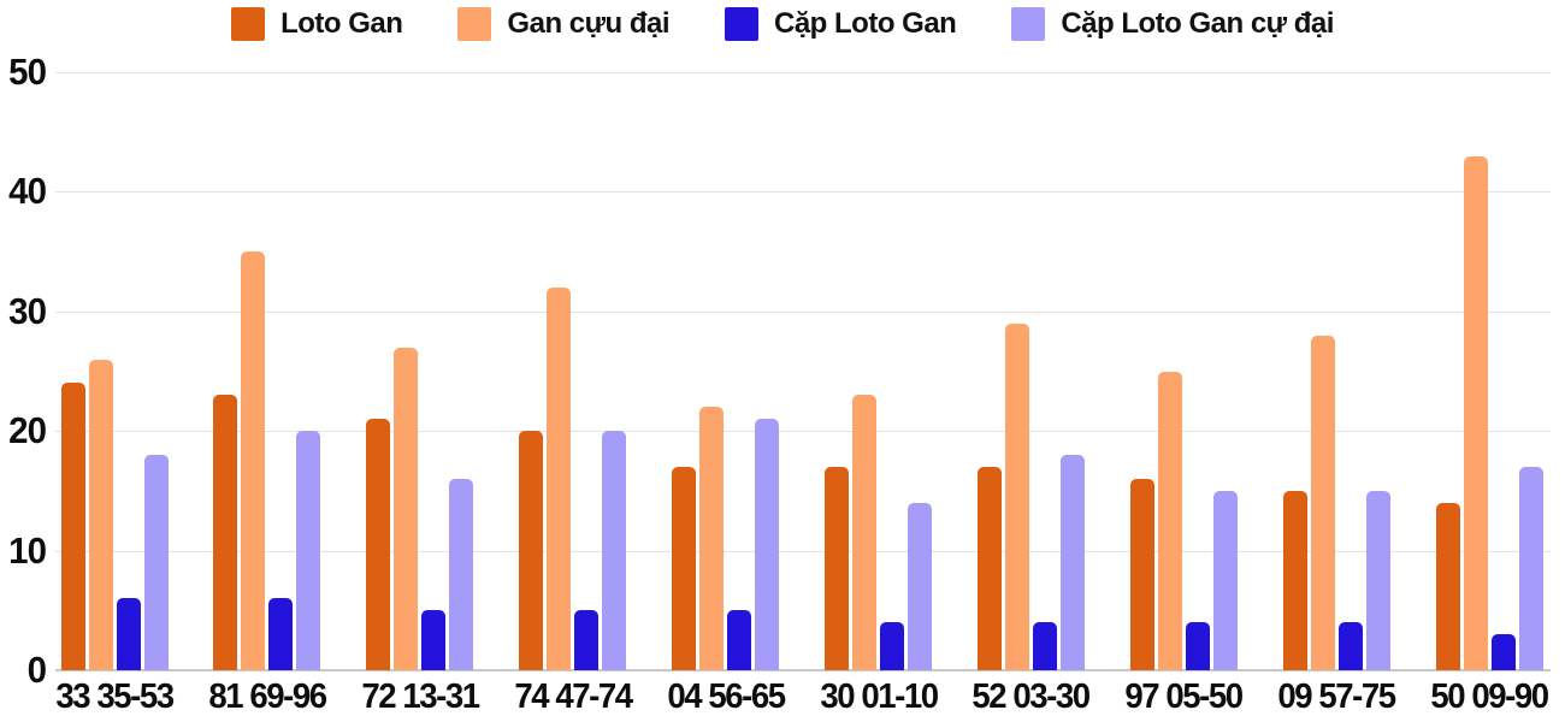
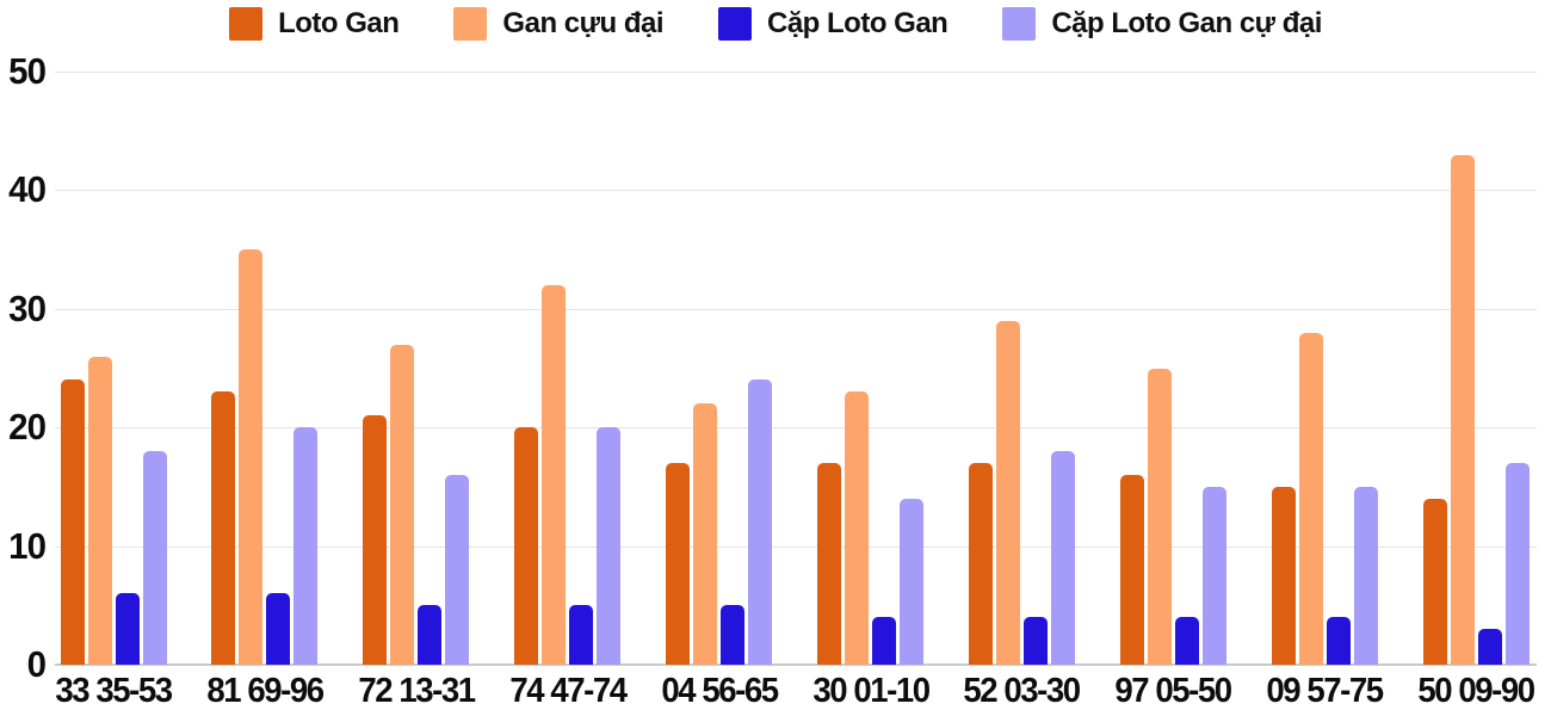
Cặp Loto Gan cự đại/04 56-65: 21 -> 24
